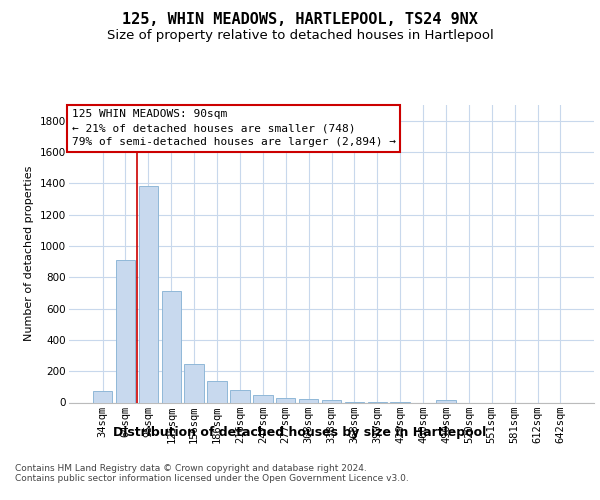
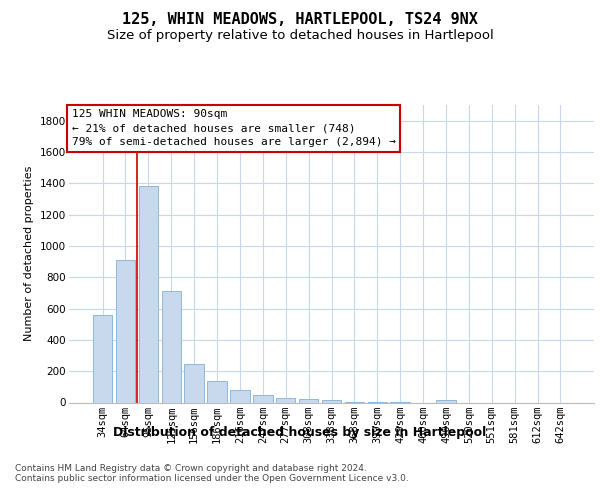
34sqm: 80 -> 560
